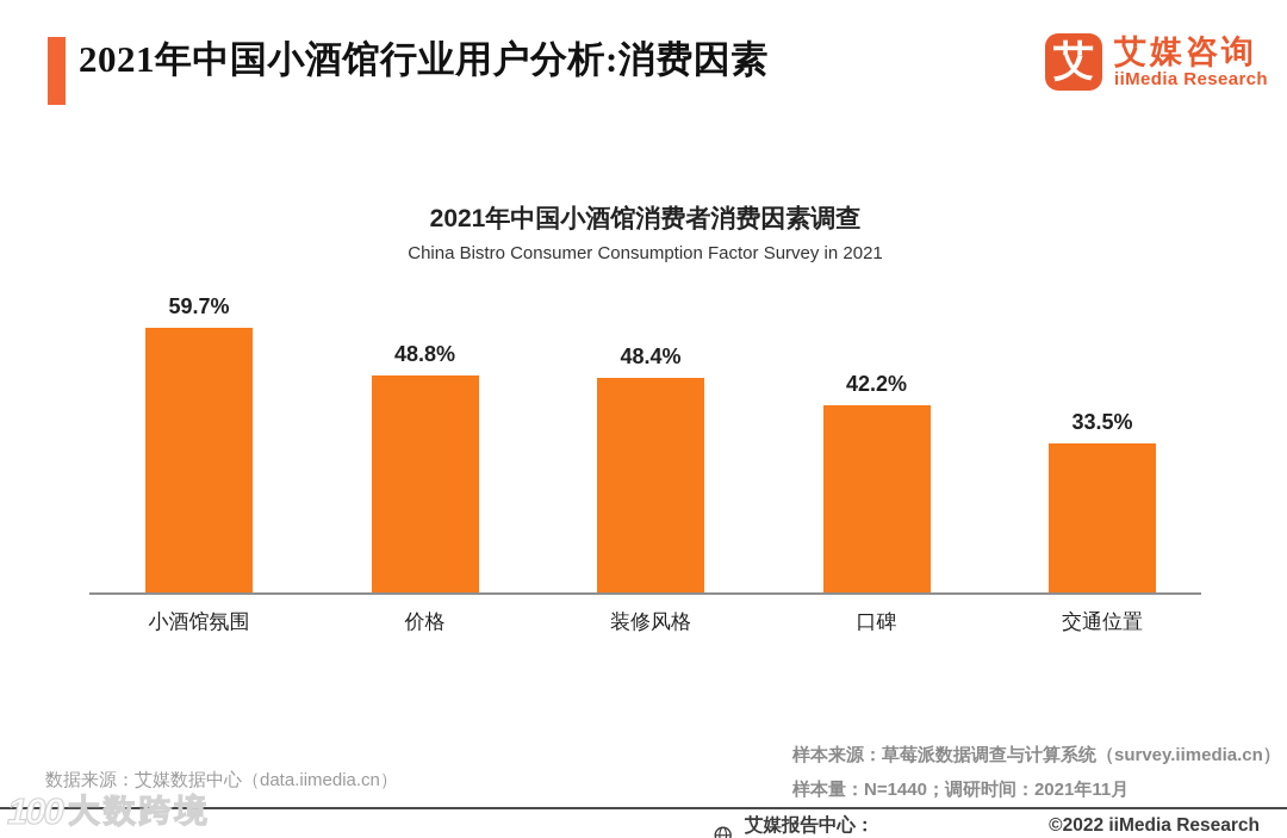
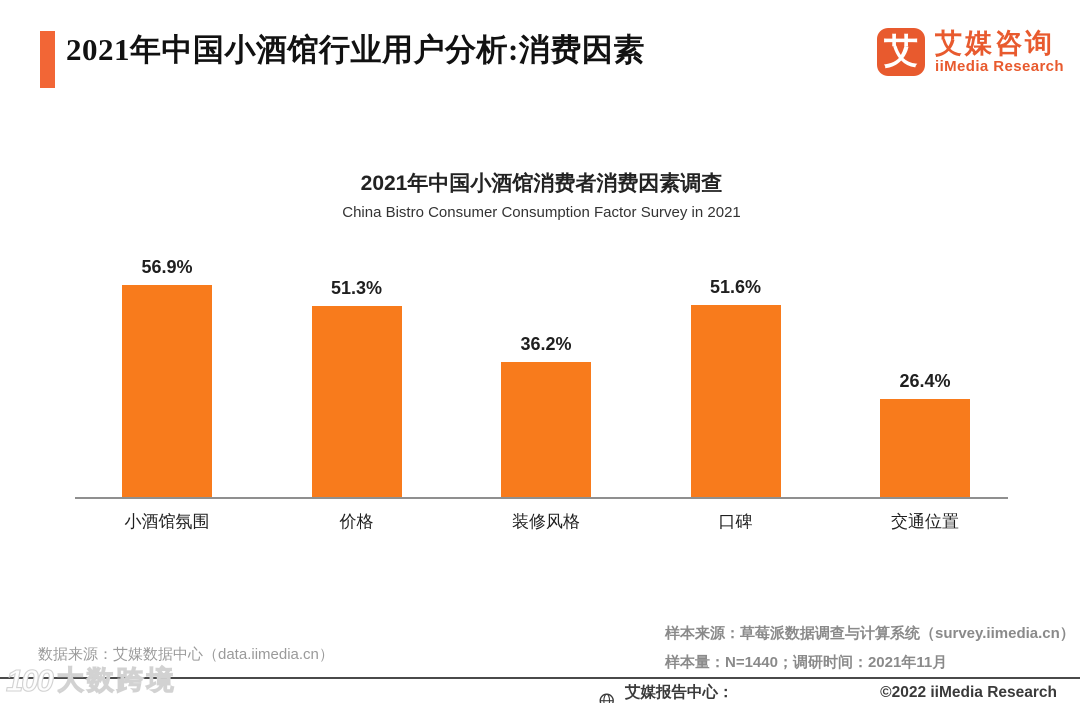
小酒馆氛围: 59.7% -> 56.9%
价格: 48.8% -> 51.3%
装修风格: 48.4% -> 36.2%
口碑: 42.2% -> 51.6%
交通位置: 33.5% -> 26.4%
